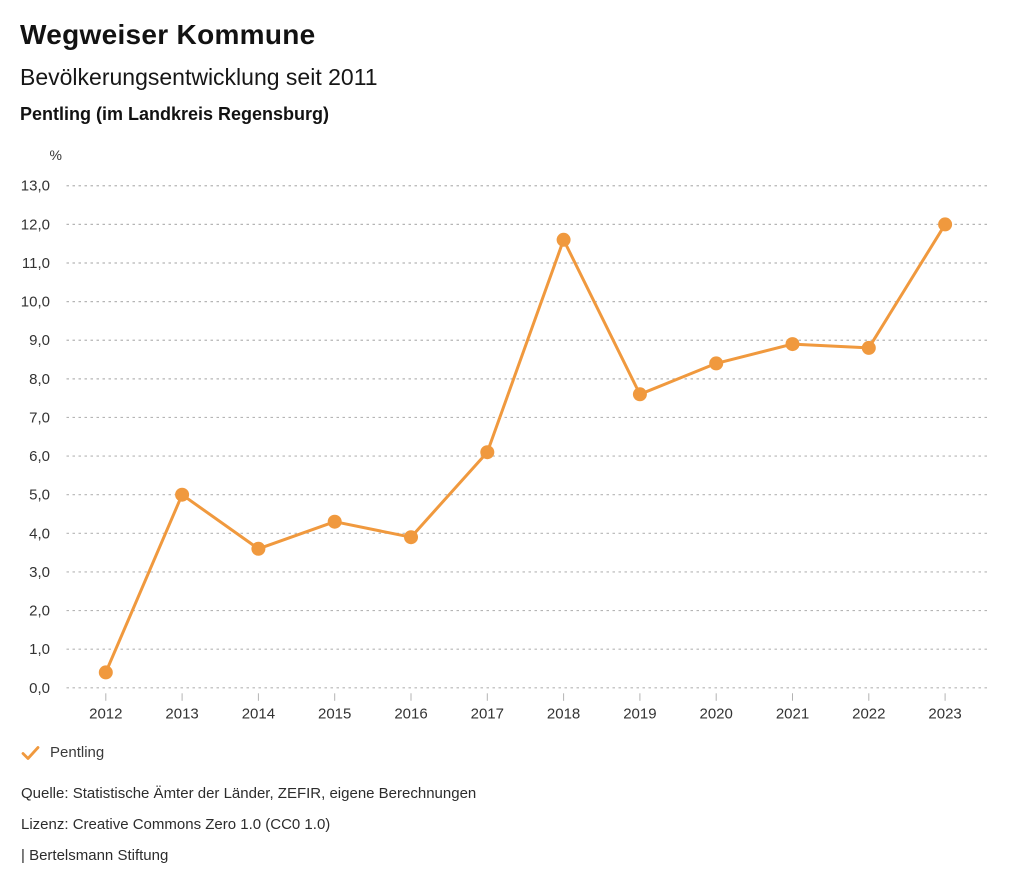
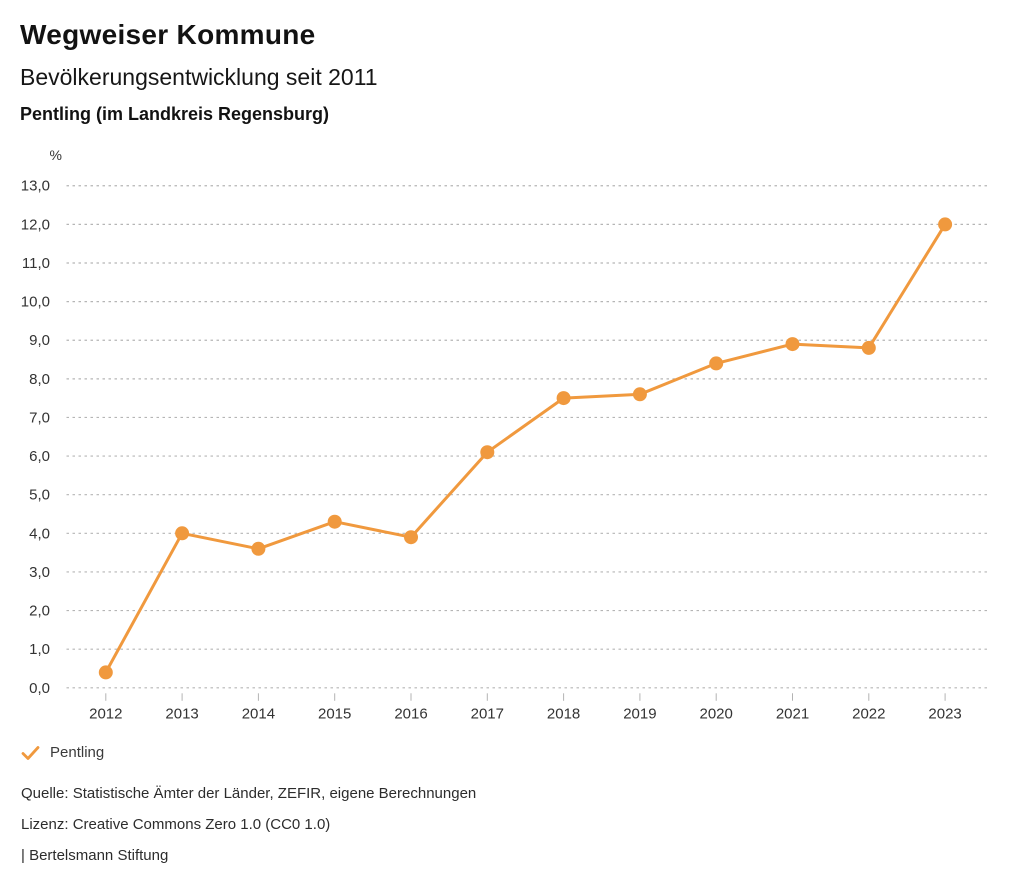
2013: 5,0 -> 4,0
2018: 11,6 -> 7,5
